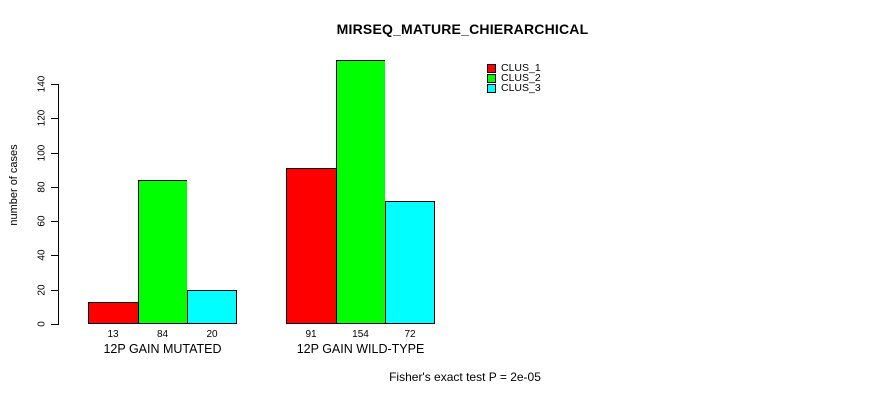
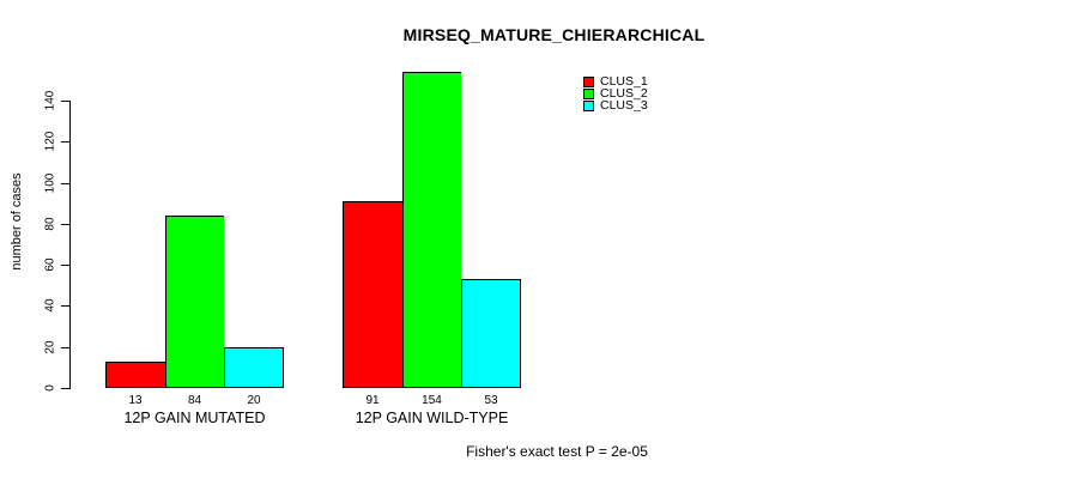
CLUS_3/12P GAIN WILD-TYPE: 72 -> 53
